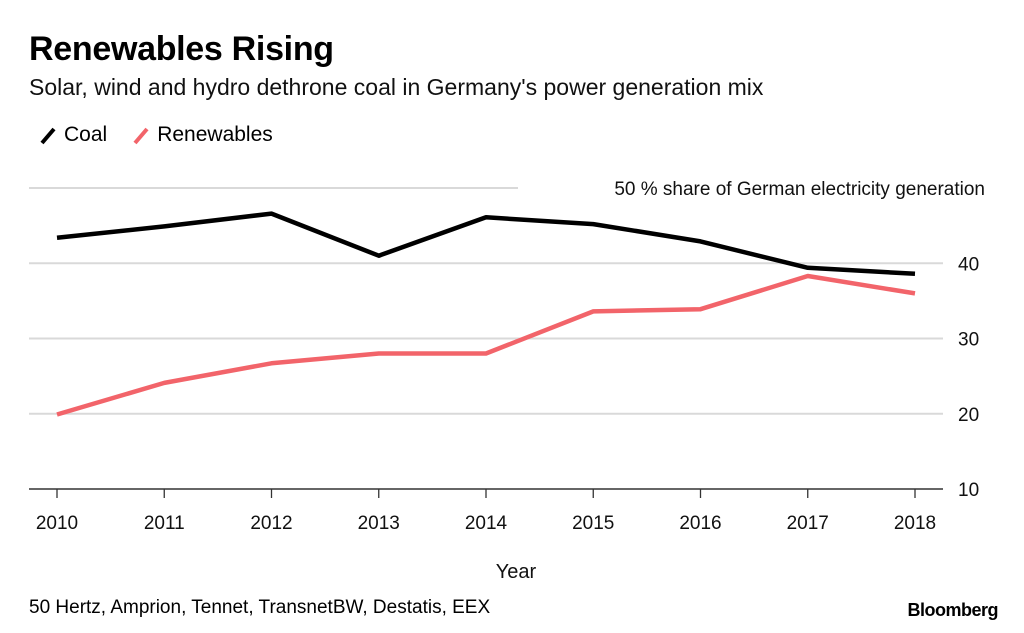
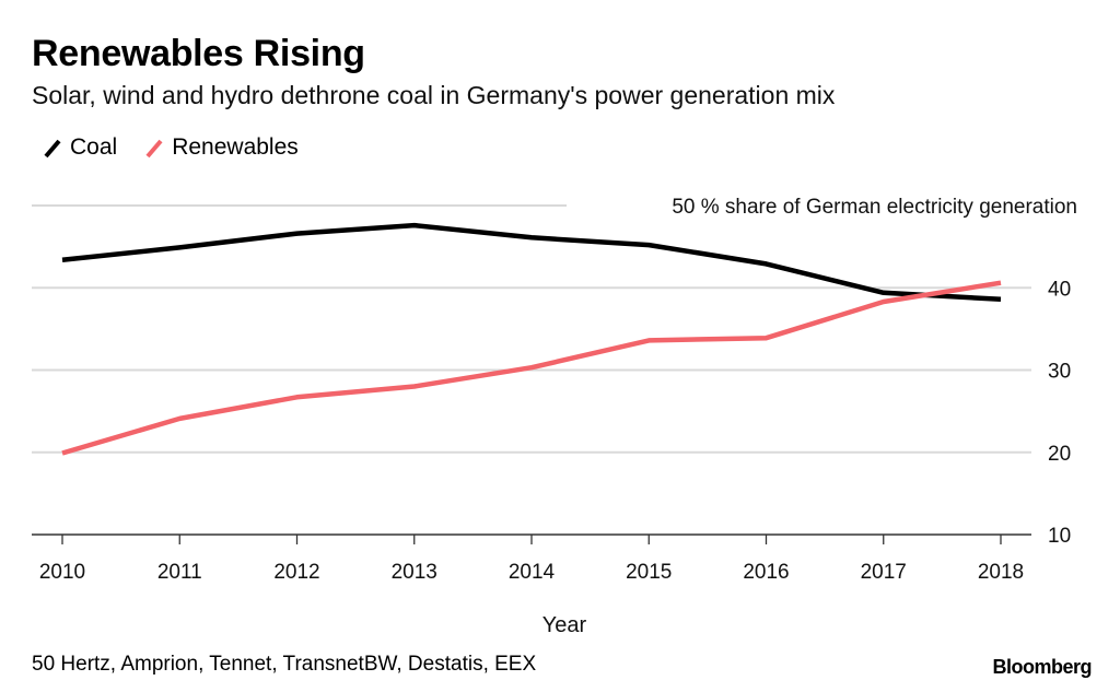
Coal/2013: 41 -> 48
Renewables/2014: 28 -> 30
Renewables/2018: 36 -> 41
